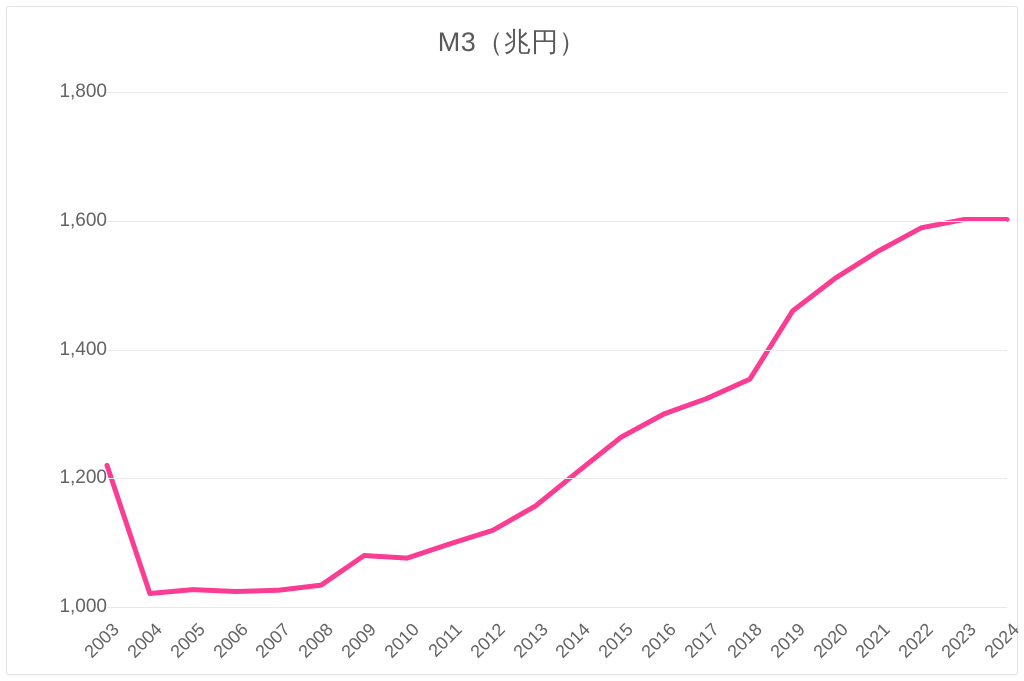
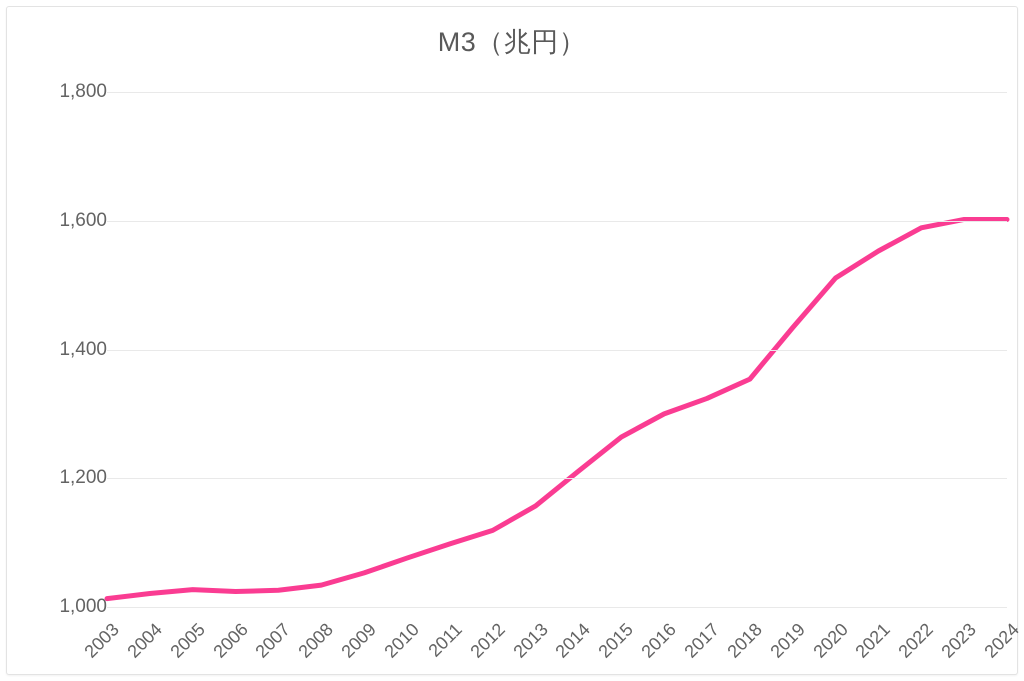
2003: 1220 -> 1010
2009: 1080 -> 1050
2019: 1460 -> 1430
